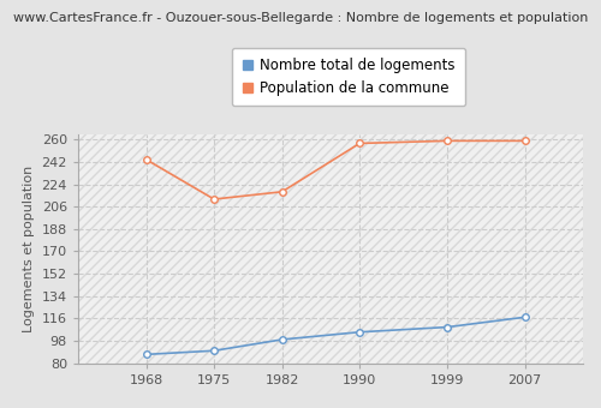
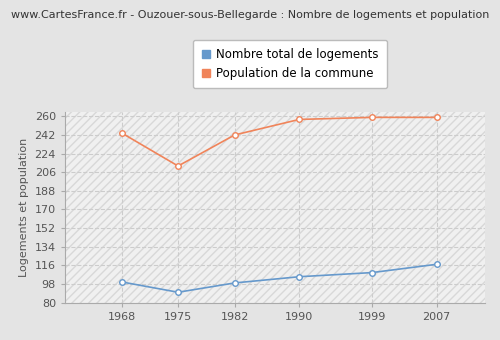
Nombre total de logements/1968: 87 -> 100
Population de la commune/1982: 218 -> 242
